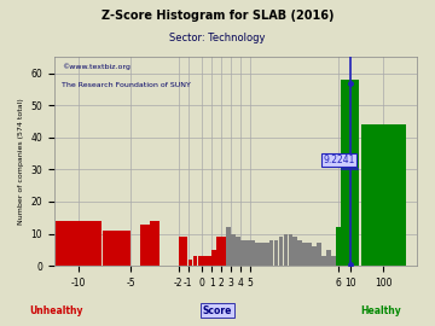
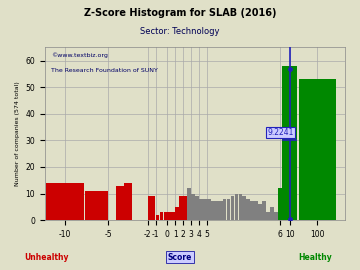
100: 44 -> 53
